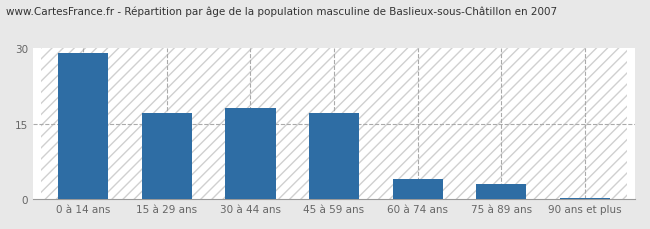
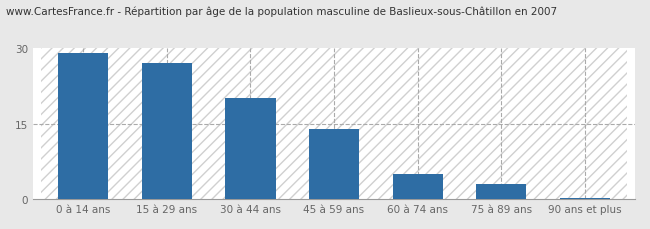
15 à 29 ans: 17.0 -> 27.0
30 à 44 ans: 18.0 -> 20.0
45 à 59 ans: 17.0 -> 14.0
60 à 74 ans: 4.0 -> 5.0
